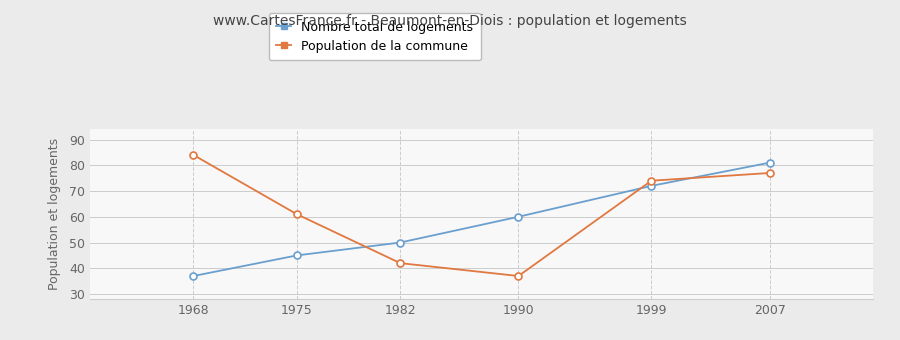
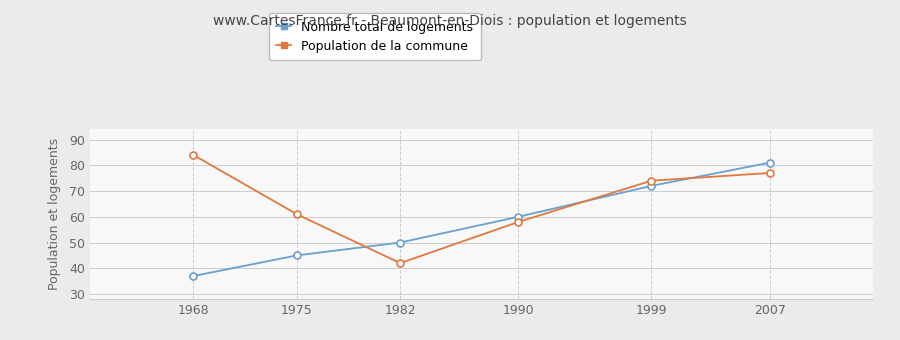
Population de la commune/1990: 37 -> 58
